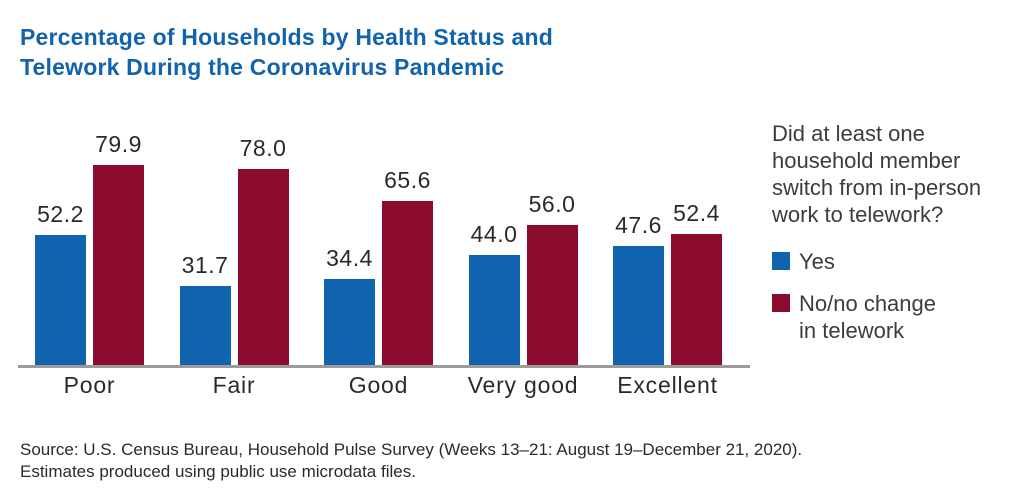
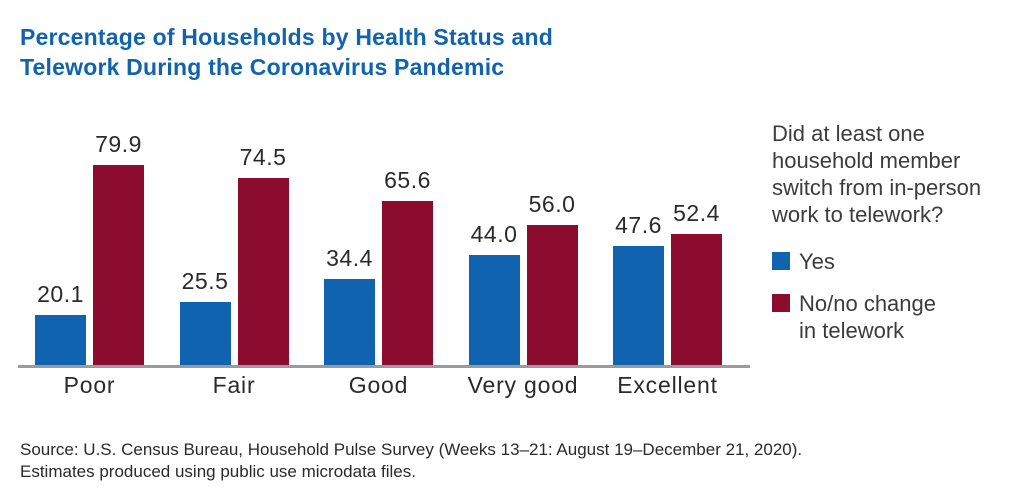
Yes/Poor: 52.2 -> 20.1
Yes/Fair: 31.7 -> 25.5
No/no change in telework/Fair: 78.0 -> 74.5
